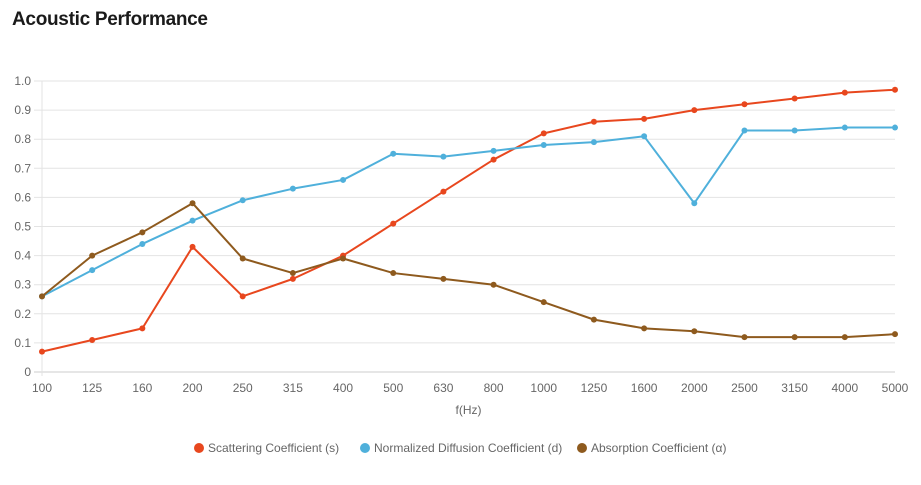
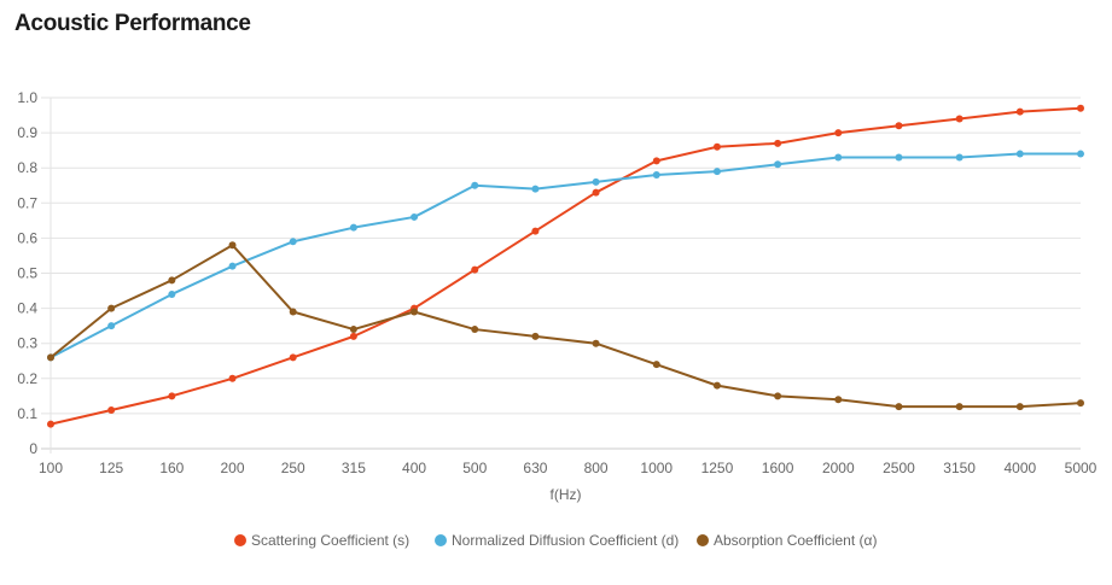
Scattering Coefficient (s)/200: 0.43 -> 0.20
Normalized Diffusion Coefficient (d)/2000: 0.58 -> 0.83
